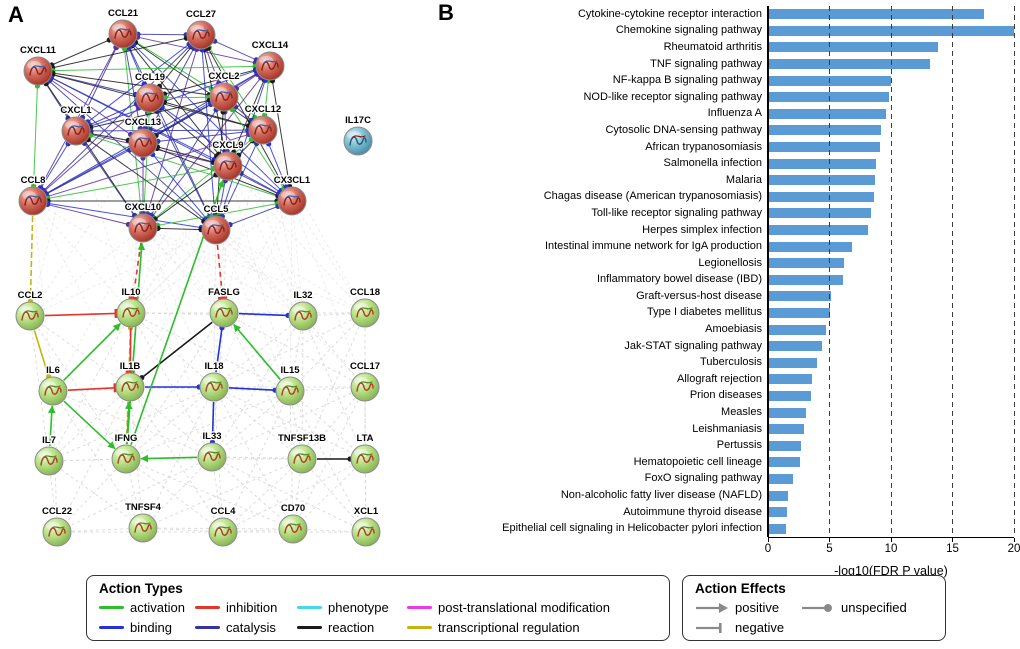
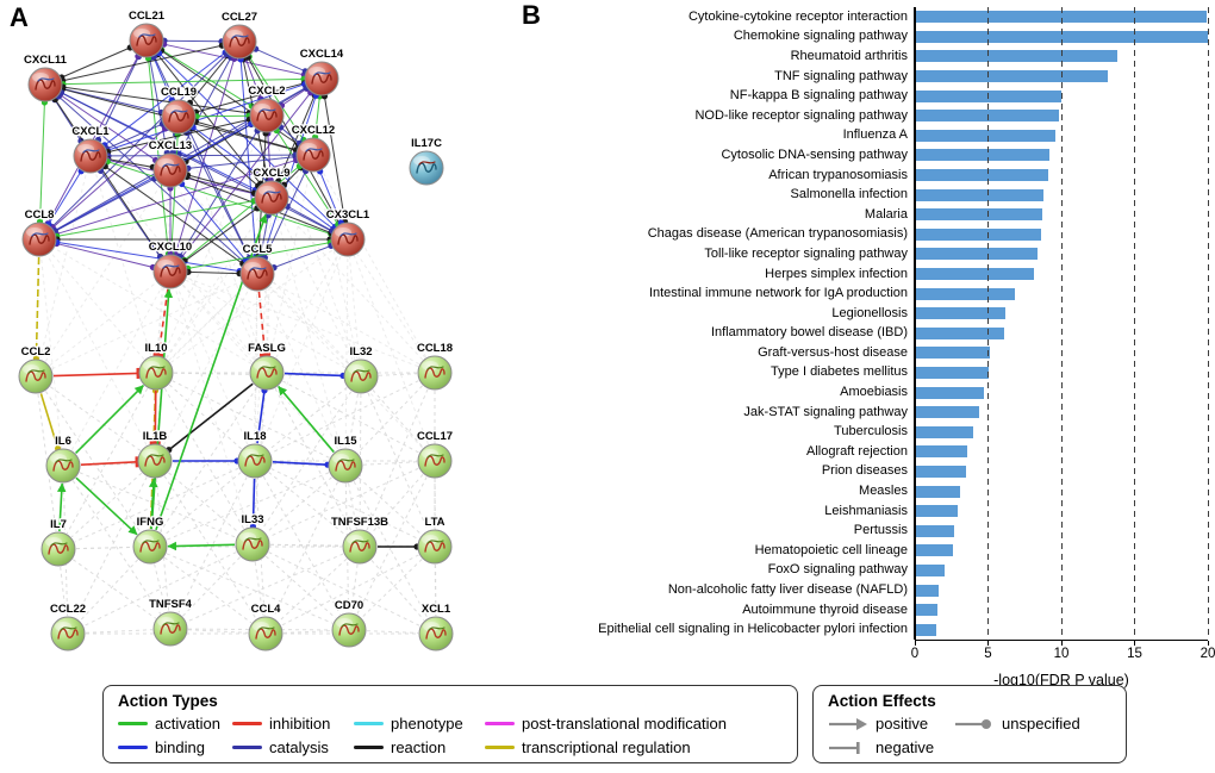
Cytokine-cytokine receptor interaction: 17.6 -> 19.9
